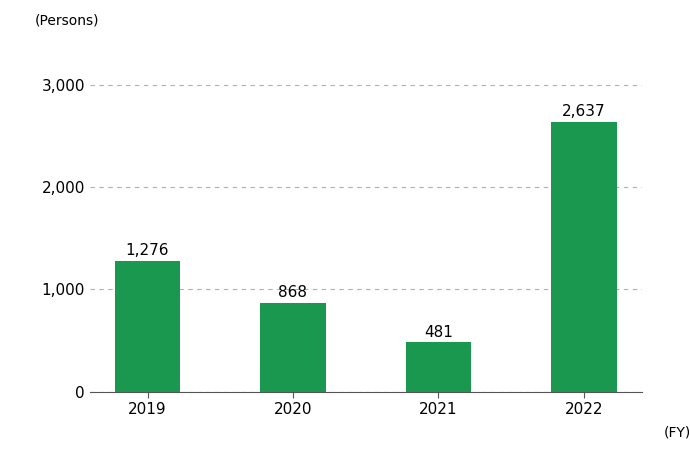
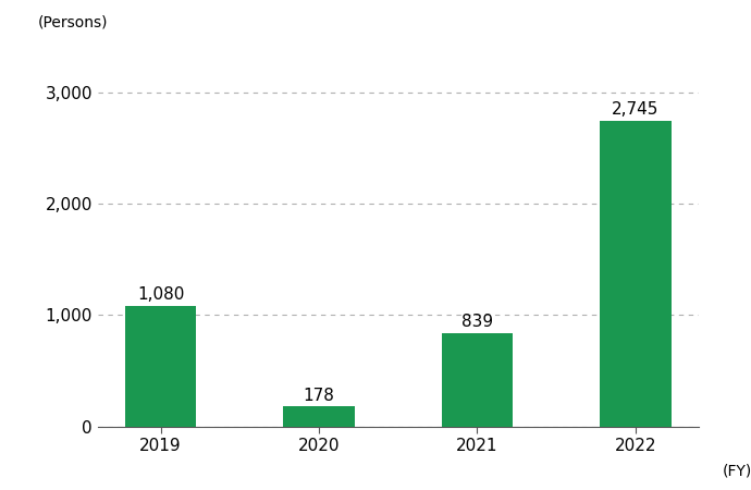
2019: 1,276 -> 1,080
2020: 868 -> 178
2021: 481 -> 839
2022: 2,637 -> 2,745
